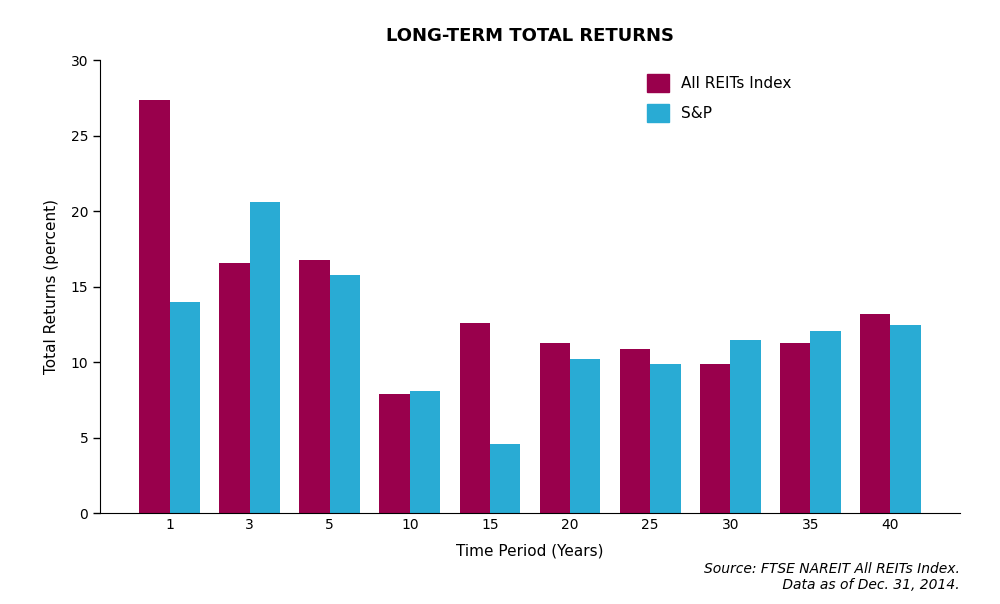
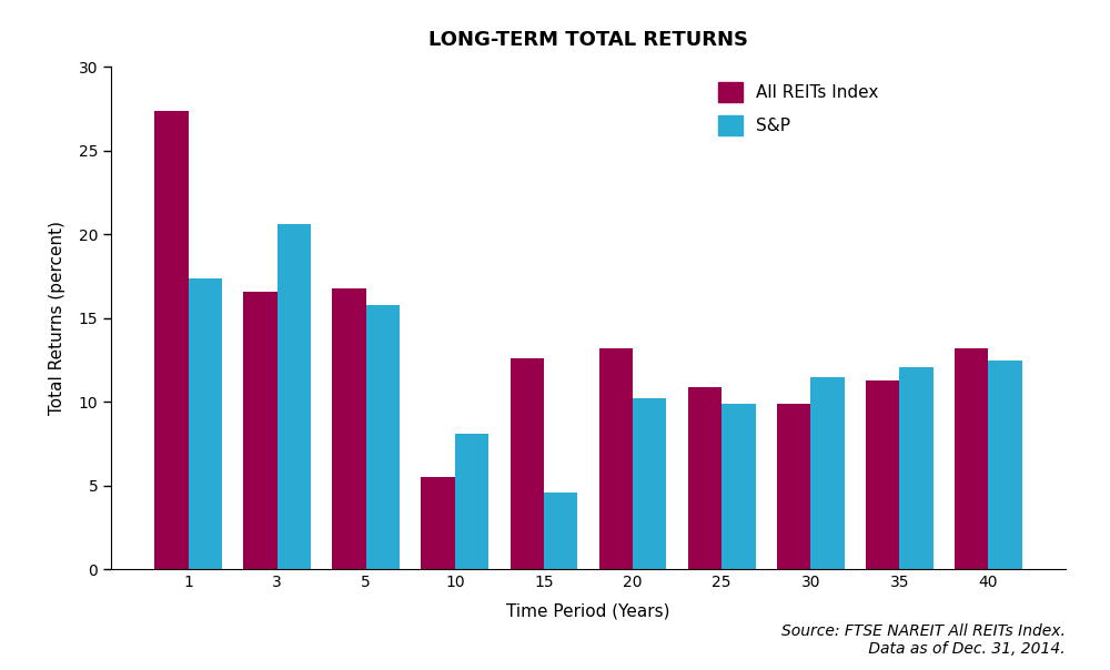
S&P/1: 14.0 -> 17.4
All REITs Index/10: 7.9 -> 5.5
All REITs Index/20: 11.3 -> 13.2
